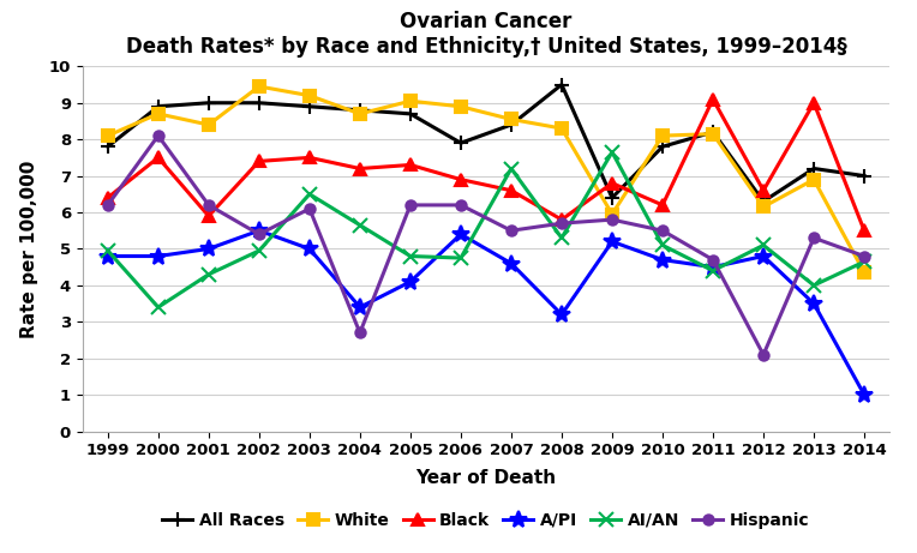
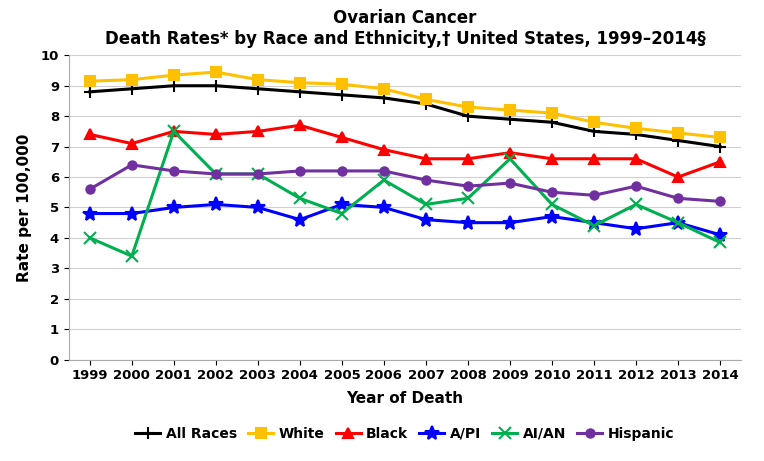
All Races/1999: 7.8 -> 8.8
White/1999: 8.10 -> 9.15
Black/1999: 6.4 -> 7.4
AI/AN/1999: 4.95 -> 4.00
Hispanic/1999: 6.2 -> 5.6
White/2000: 8.70 -> 9.20
Black/2000: 7.5 -> 7.1
Hispanic/2000: 8.1 -> 6.4
White/2001: 8.40 -> 9.35
Black/2001: 5.9 -> 7.5
AI/AN/2001: 4.30 -> 7.50
A/PI/2002: 5.5 -> 5.1
AI/AN/2002: 4.95 -> 6.10
Hispanic/2002: 5.4 -> 6.1
AI/AN/2003: 6.50 -> 6.10
White/2004: 8.70 -> 9.10
Black/2004: 7.2 -> 7.7
A/PI/2004: 3.4 -> 4.6
AI/AN/2004: 5.65 -> 5.30
Hispanic/2004: 2.7 -> 6.2
A/PI/2005: 4.1 -> 5.1
All Races/2006: 7.9 -> 8.6
A/PI/2006: 5.4 -> 5.0
AI/AN/2006: 4.75 -> 5.90
AI/AN/2007: 7.20 -> 5.10
Hispanic/2007: 5.5 -> 5.9
All Races/2008: 9.5 -> 8.0
Black/2008: 5.8 -> 6.6
A/PI/2008: 3.2 -> 4.5
All Races/2009: 6.4 -> 7.9
White/2009: 5.95 -> 8.20
A/PI/2009: 5.2 -> 4.5
AI/AN/2009: 7.65 -> 6.60
Black/2010: 6.2 -> 6.6
All Races/2011: 8.2 -> 7.5
White/2011: 8.15 -> 7.80
Black/2011: 9.1 -> 6.6
Hispanic/2011: 4.7 -> 5.4
All Races/2012: 6.3 -> 7.4
White/2012: 6.15 -> 7.60
A/PI/2012: 4.8 -> 4.3
Hispanic/2012: 2.1 -> 5.7
White/2013: 6.90 -> 7.45
Black/2013: 9.0 -> 6.0
A/PI/2013: 3.5 -> 4.5
AI/AN/2013: 4.00 -> 4.50
White/2014: 4.35 -> 7.30
Black/2014: 5.5 -> 6.5
A/PI/2014: 1.0 -> 4.1
AI/AN/2014: 4.65 -> 3.85
Hispanic/2014: 4.8 -> 5.2
